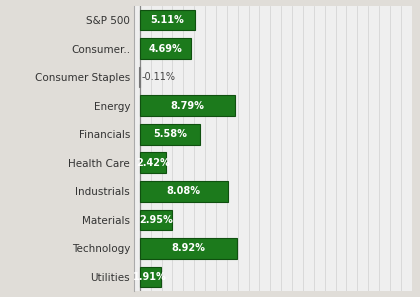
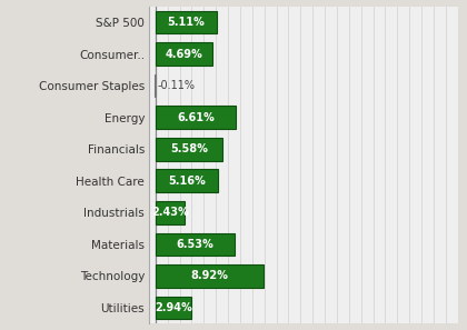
Energy: 8.79% -> 6.61%
Health Care: 2.42% -> 5.16%
Industrials: 8.08% -> 2.43%
Materials: 2.95% -> 6.53%
Utilities: 1.91% -> 2.94%
